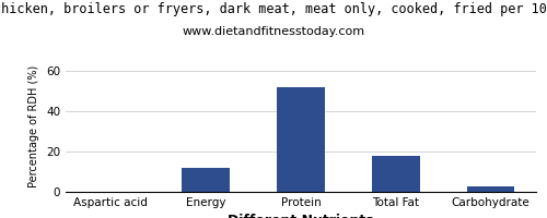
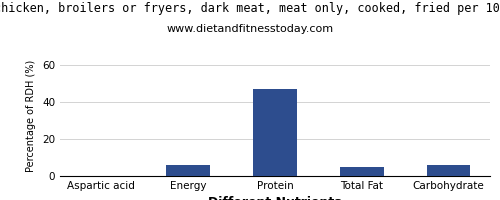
Energy: 12 -> 6
Protein: 52 -> 47
Total Fat: 18 -> 5
Carbohydrate: 2 -> 6
